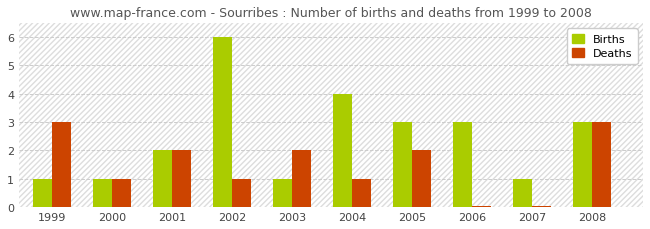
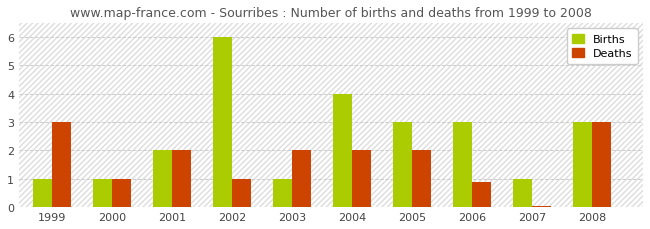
Deaths/2004: 1.00 -> 2.00
Deaths/2006: 0.05 -> 0.90
